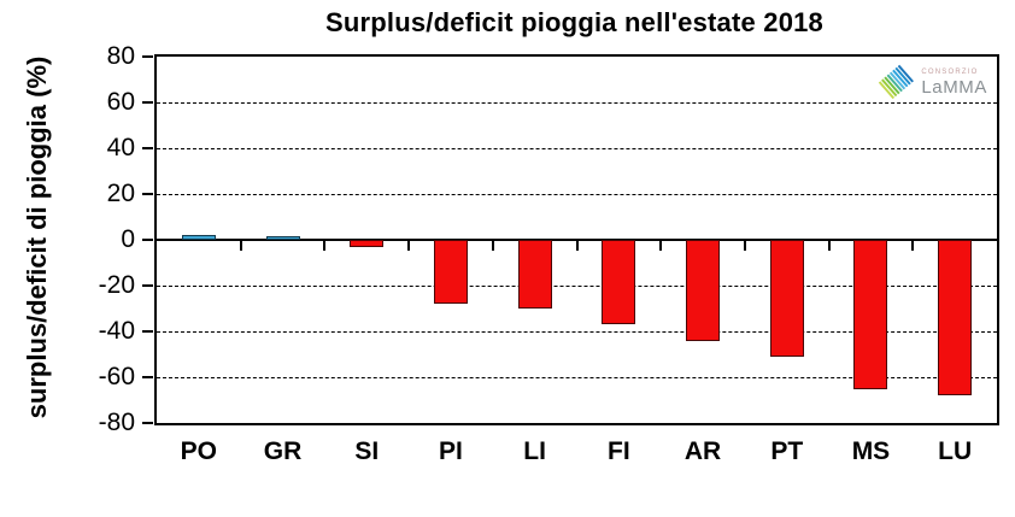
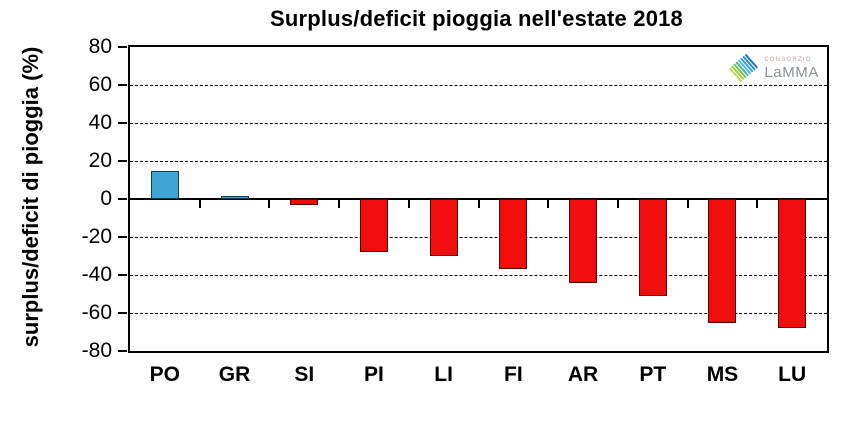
PO: 2 -> 15
